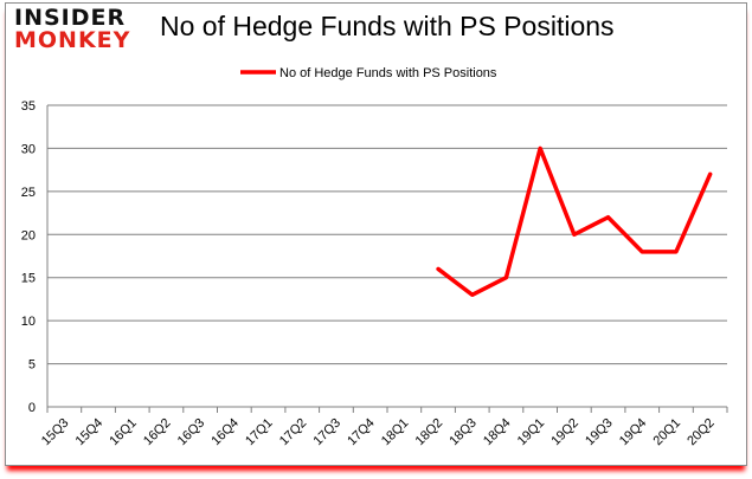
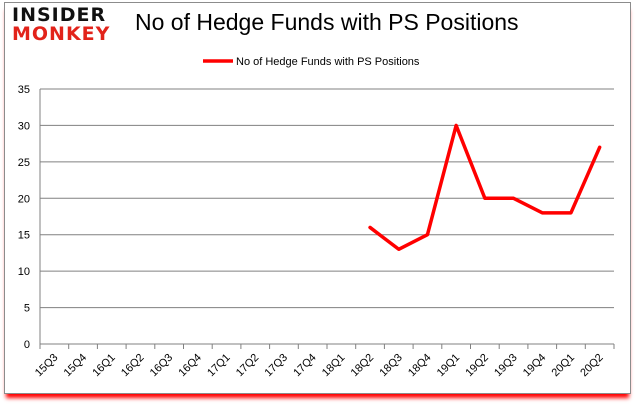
19Q3: 22 -> 20
